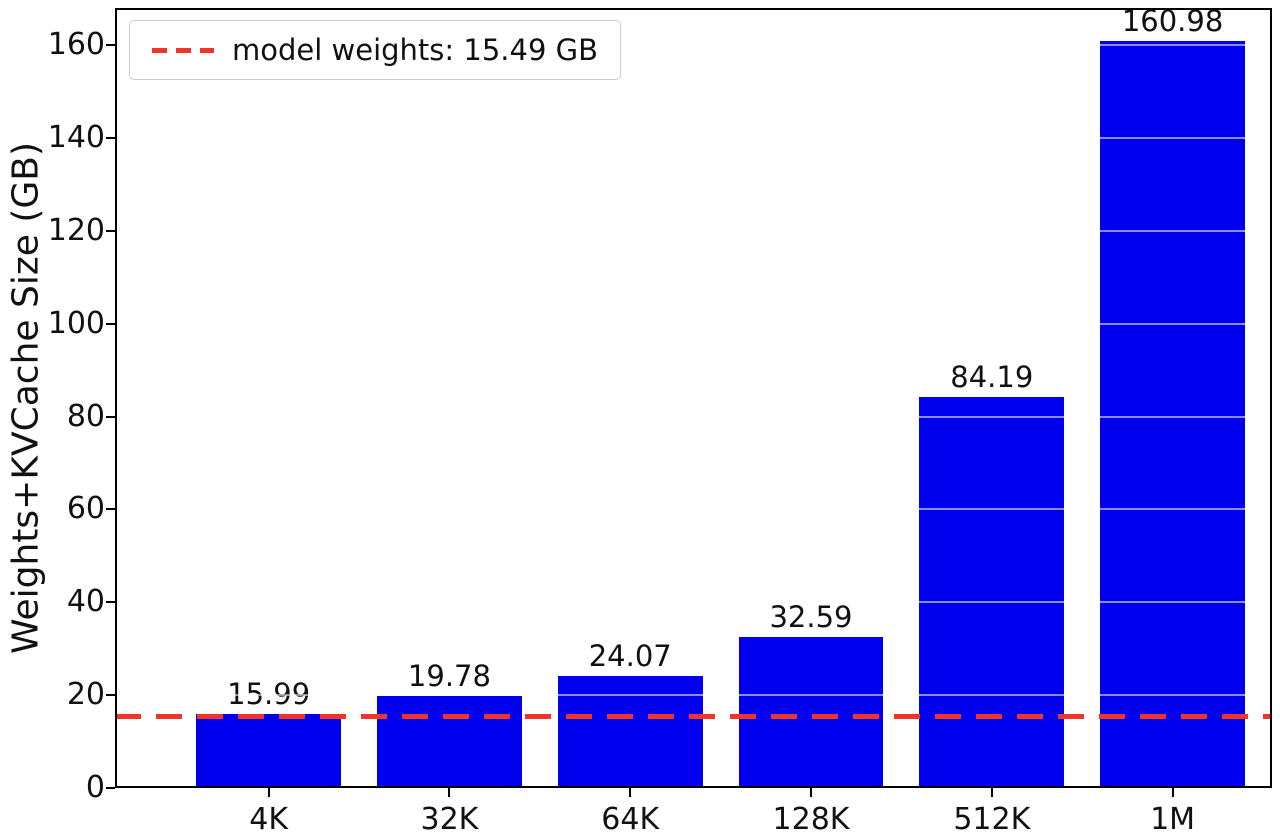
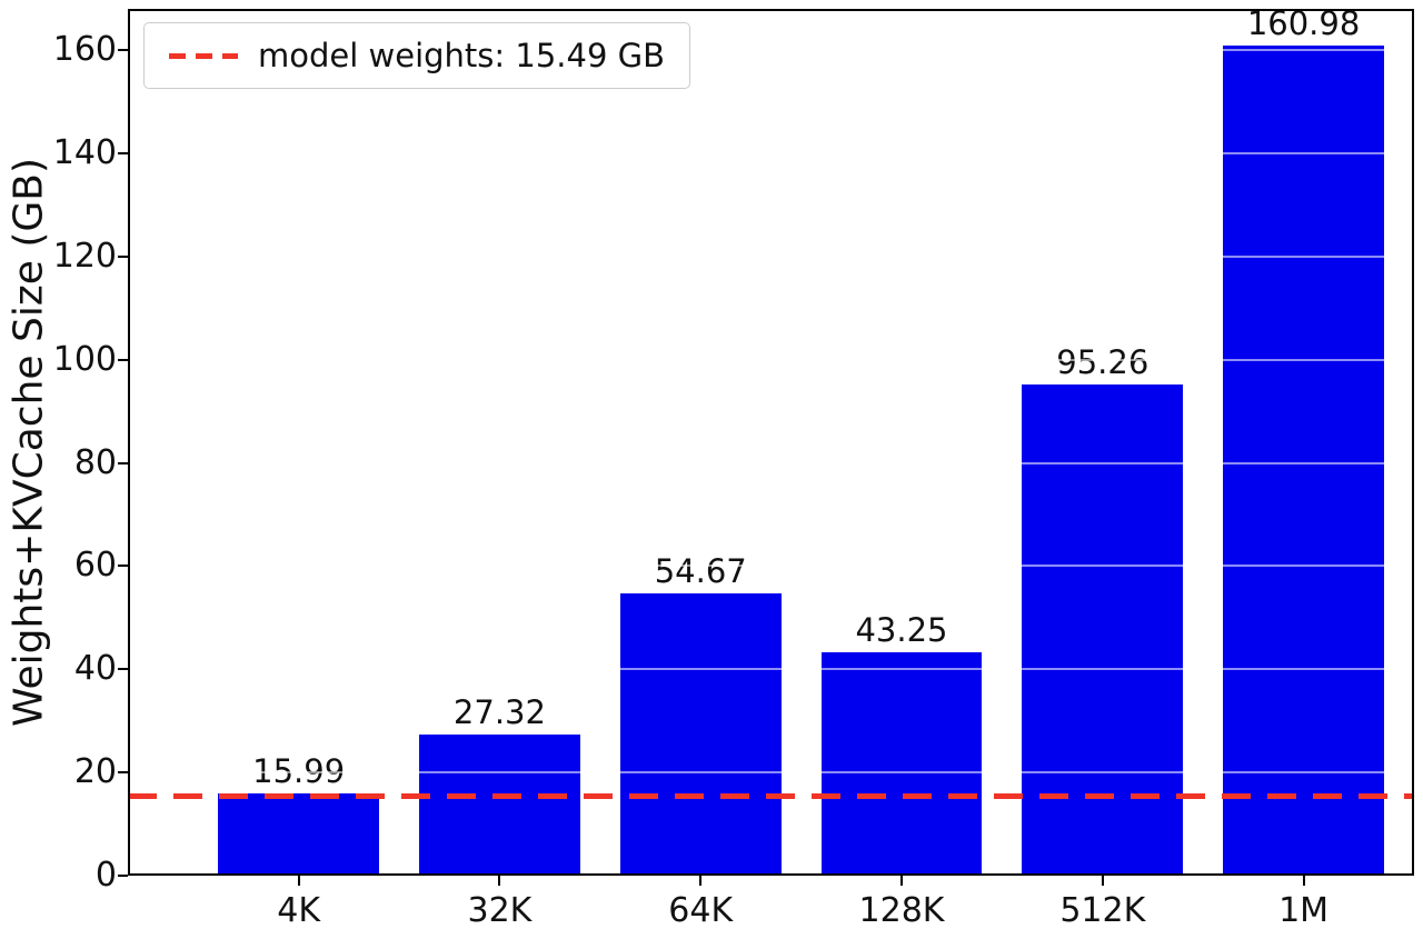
32K: 19.78 -> 27.32
64K: 24.07 -> 54.67
128K: 32.59 -> 43.25
512K: 84.19 -> 95.26
